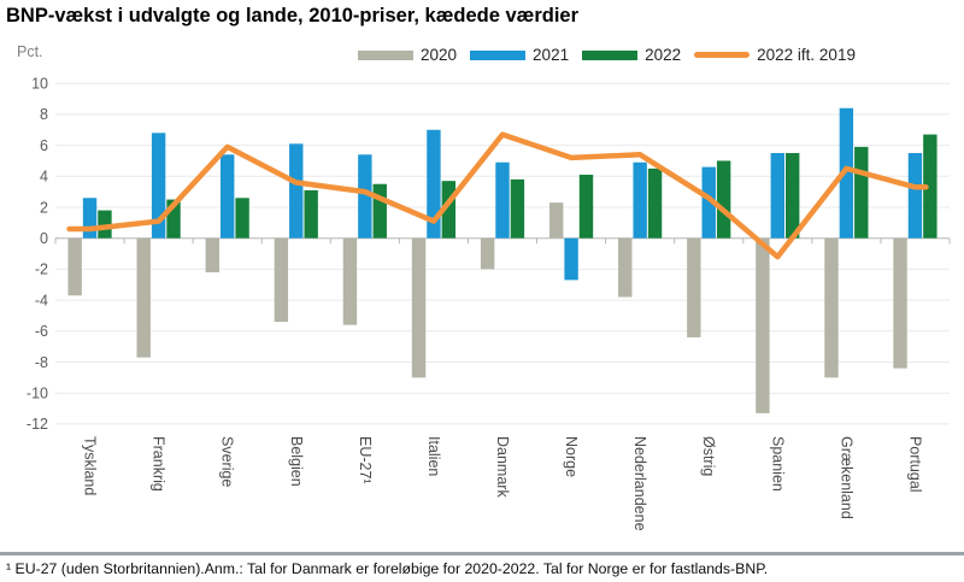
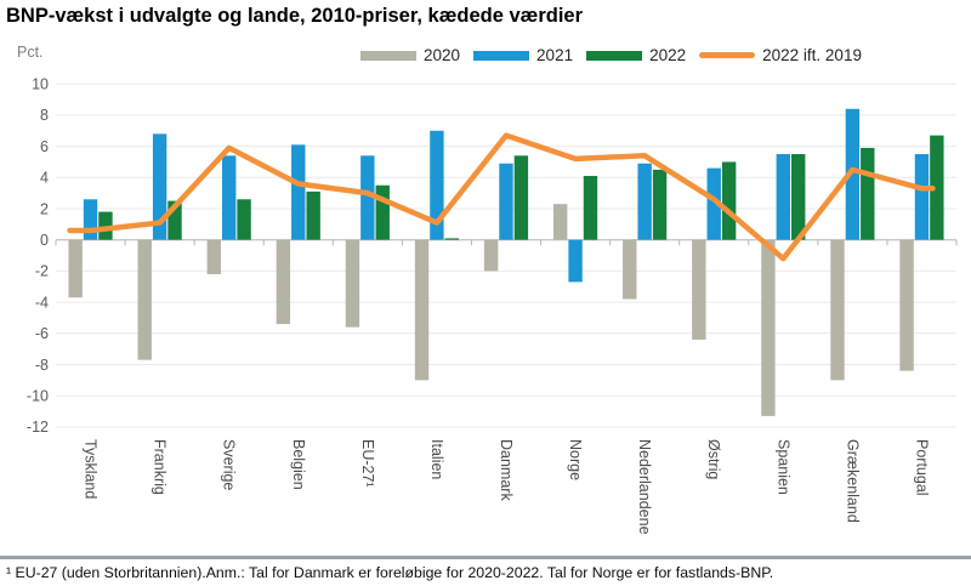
2022/Italien: 3.7 -> 0.1
2022/Danmark: 3.8 -> 5.4
